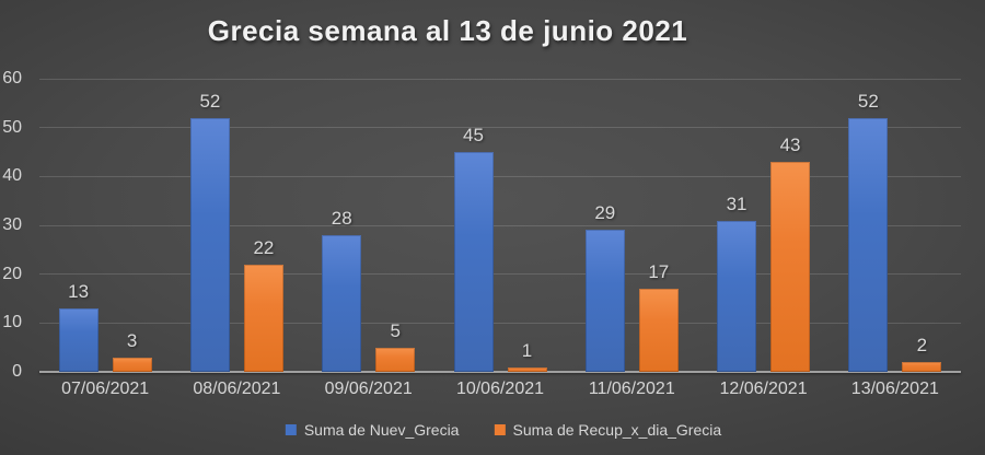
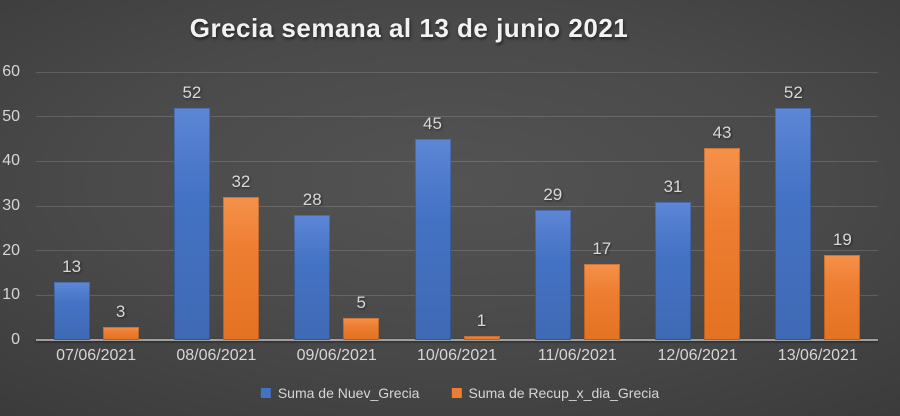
Suma de Recup_x_dia_Grecia/08/06/2021: 22 -> 32
Suma de Recup_x_dia_Grecia/13/06/2021: 2 -> 19
